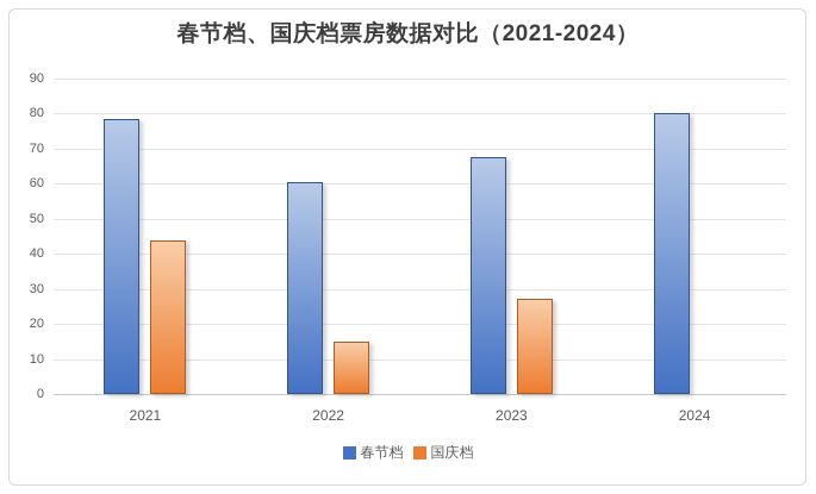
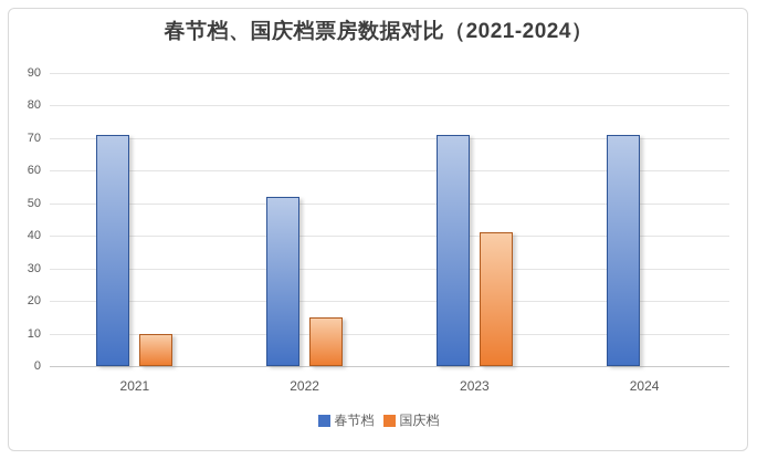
春节档/2021: 78 -> 71
国庆档/2021: 44 -> 10
春节档/2022: 60 -> 52
春节档/2023: 68 -> 71
国庆档/2023: 27 -> 41
春节档/2024: 80 -> 71
